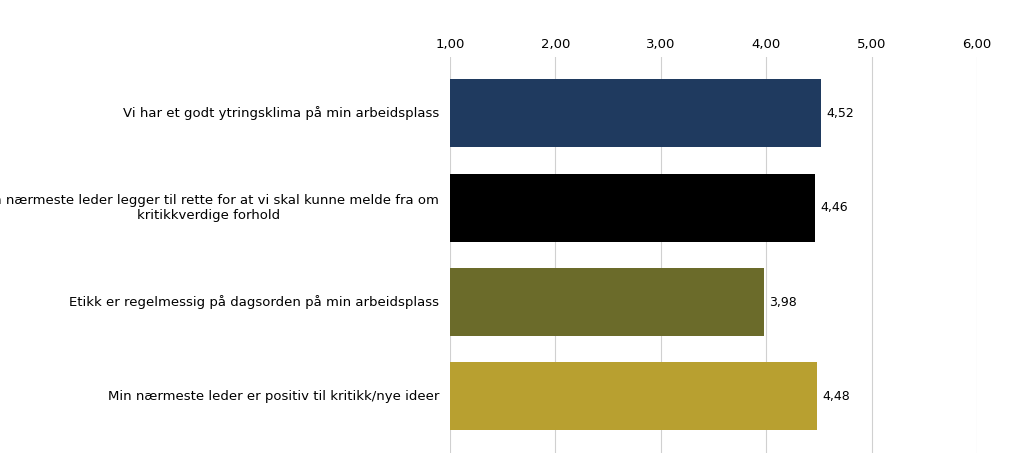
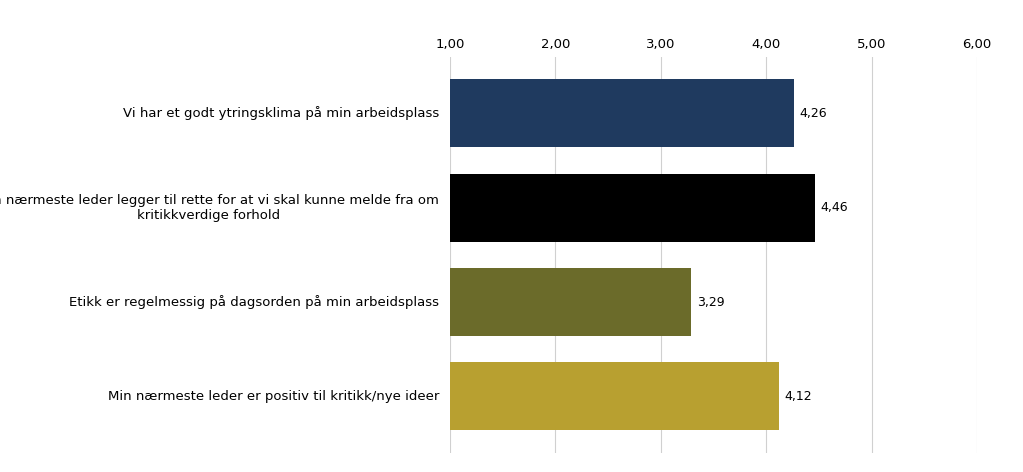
Vi har et godt ytringsklima på min arbeidsplass: 4,52 -> 4,26
Etikk er regelmessig på dagsorden på min arbeidsplass: 3,98 -> 3,29
Min nærmeste leder er positiv til kritikk/nye ideer: 4,48 -> 4,12
